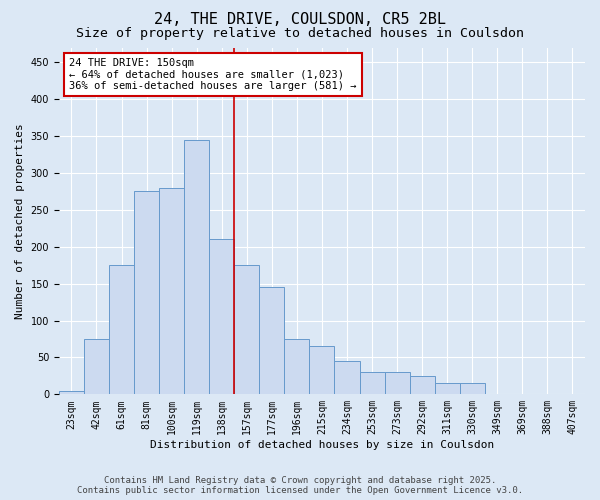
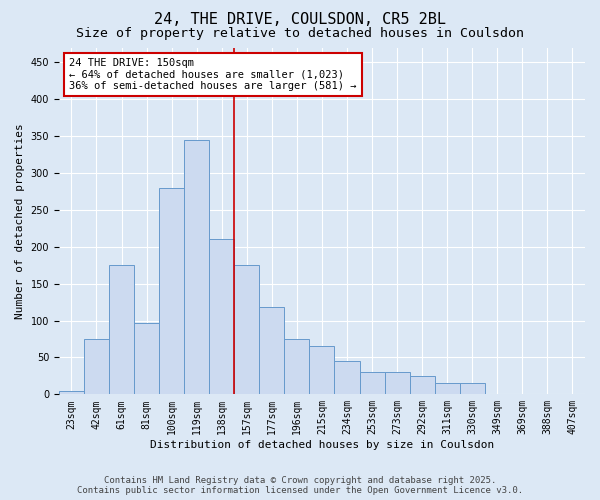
81sqm: 275 -> 96
177sqm: 145 -> 118
